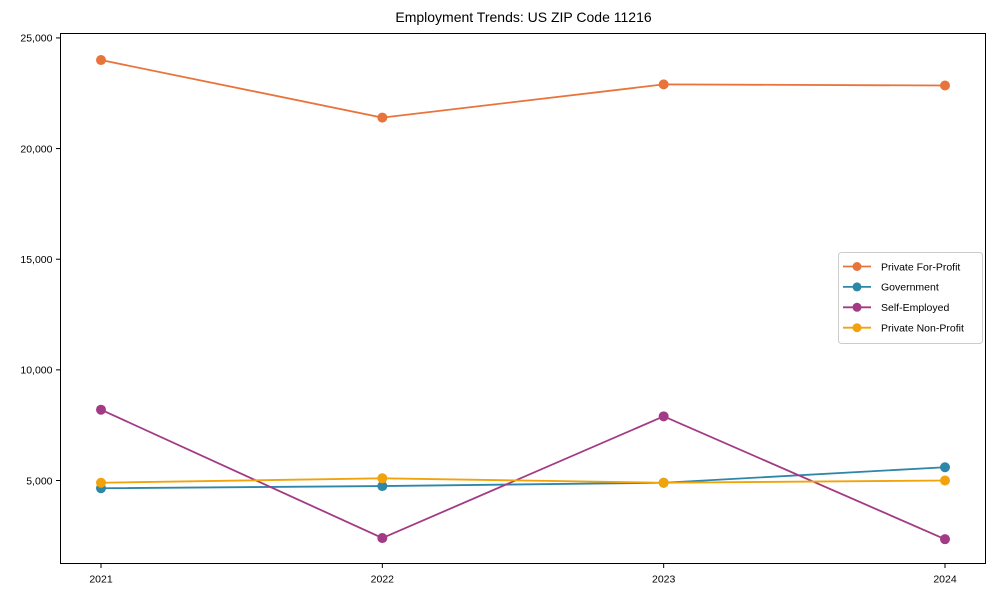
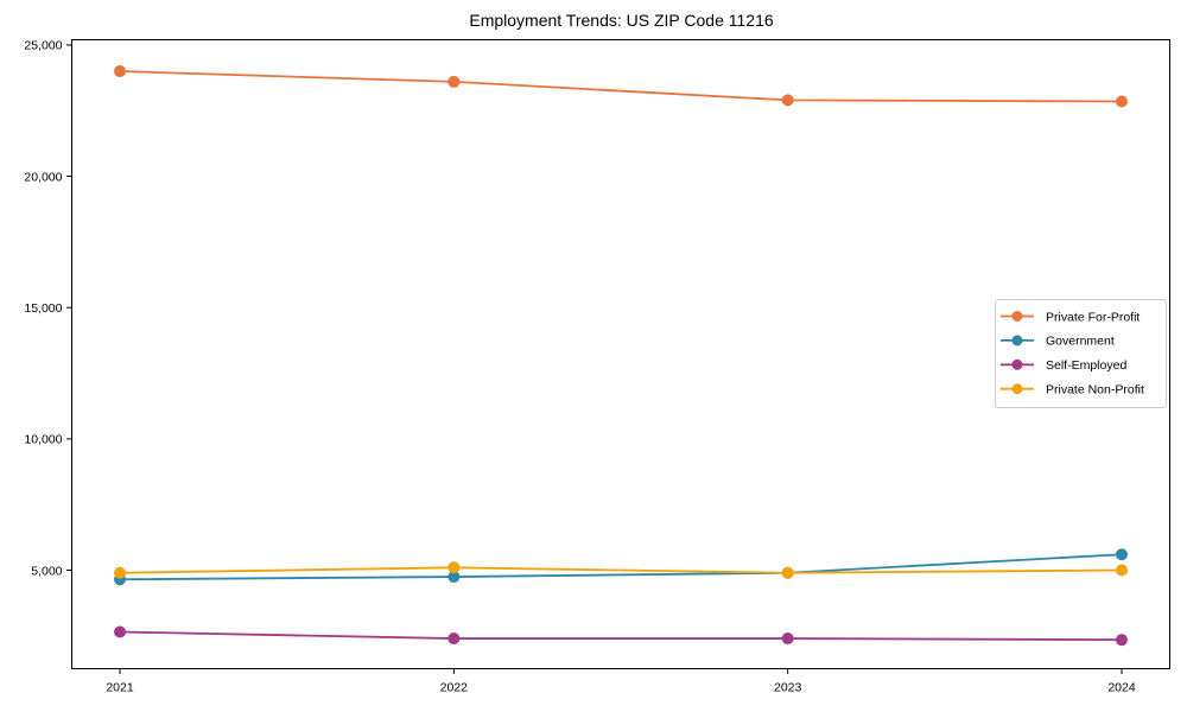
Self-Employed/2021: 8200 -> 2600
Private For-Profit/2022: 21400 -> 23600
Self-Employed/2023: 7900 -> 2400
